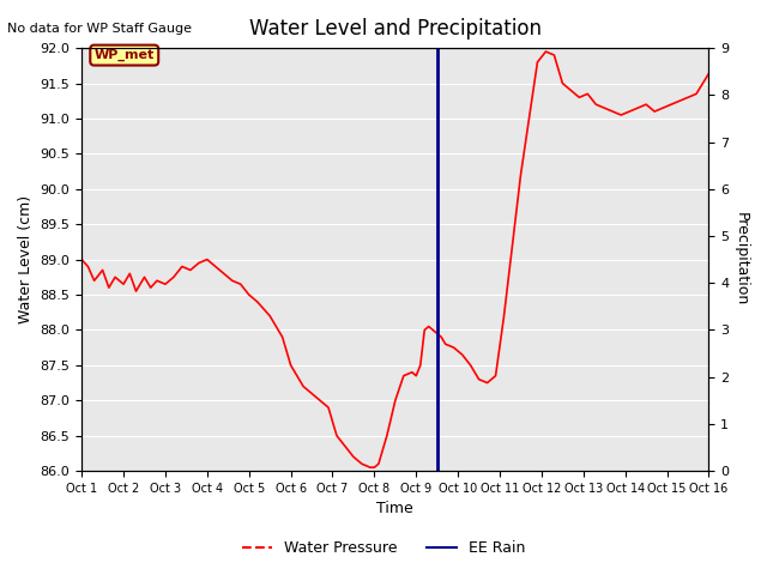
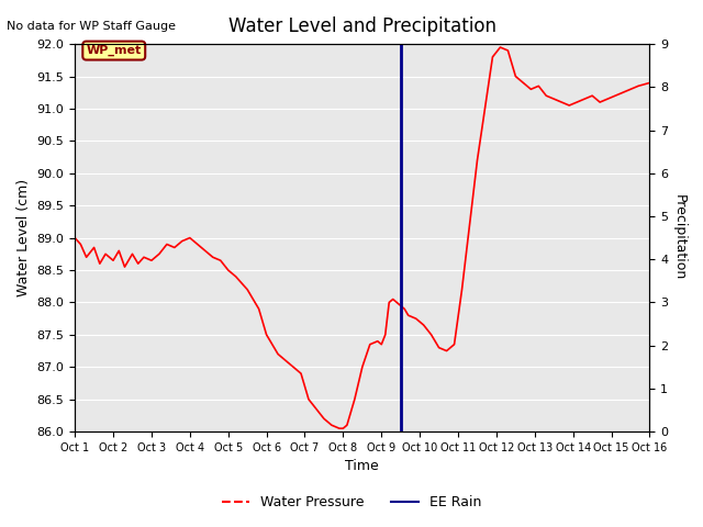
Oct 16: 91.64 -> 91.40
